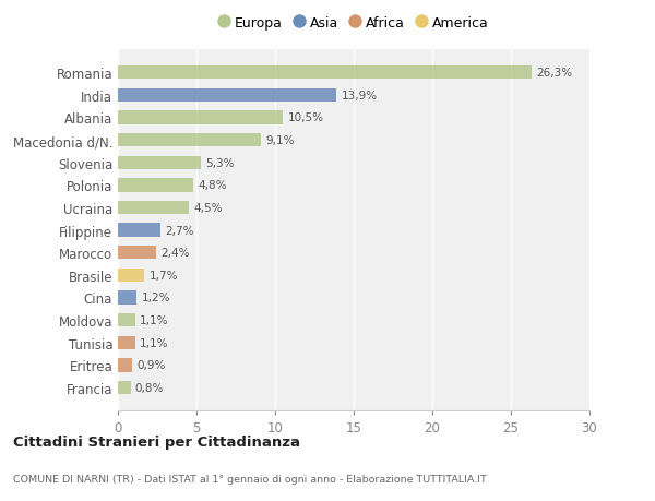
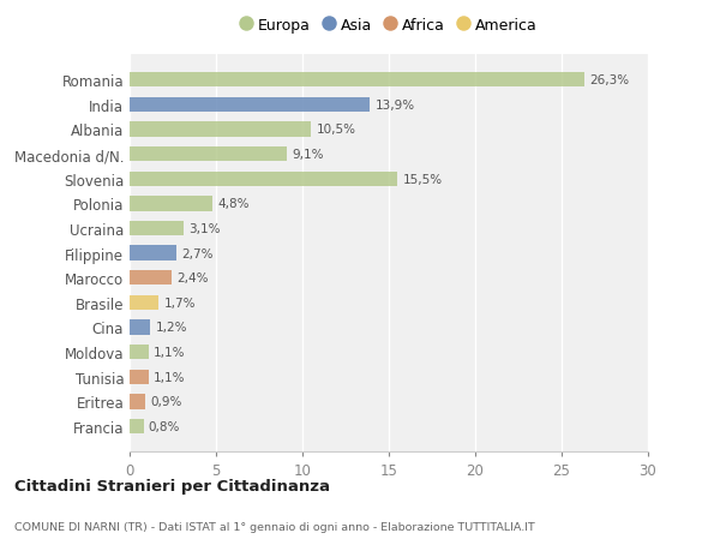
Slovenia: 5,3% -> 15,5%
Ucraina: 4,5% -> 3,1%
